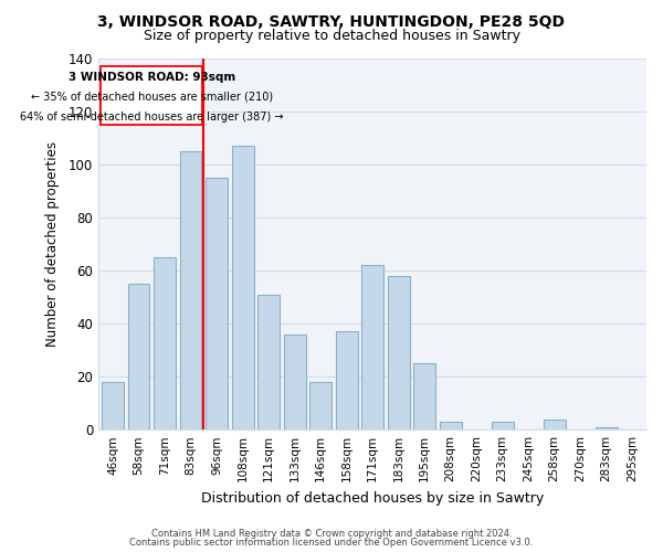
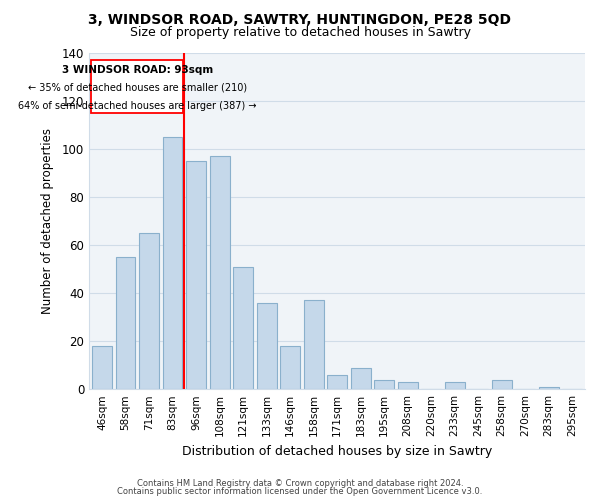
108sqm: 107 -> 97
171sqm: 62 -> 6
183sqm: 58 -> 9
195sqm: 25 -> 4
